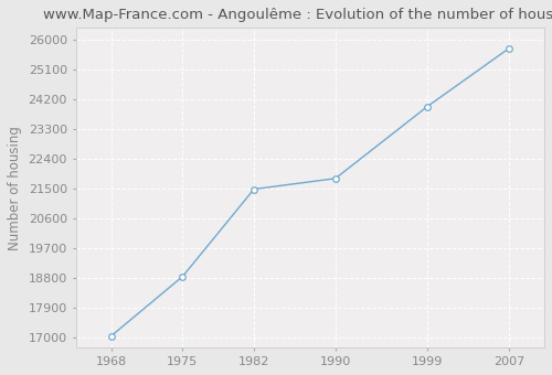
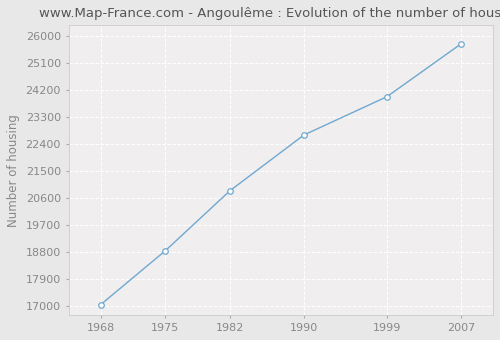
1982: 21490 -> 20850
1990: 21810 -> 22700
